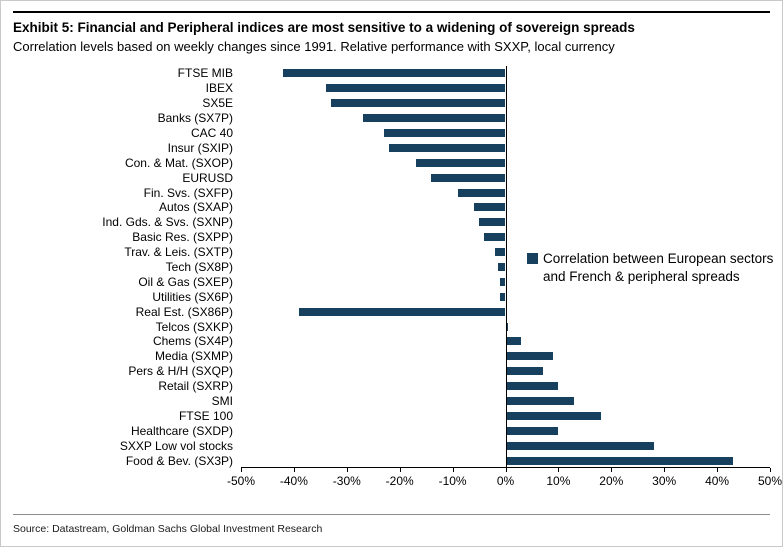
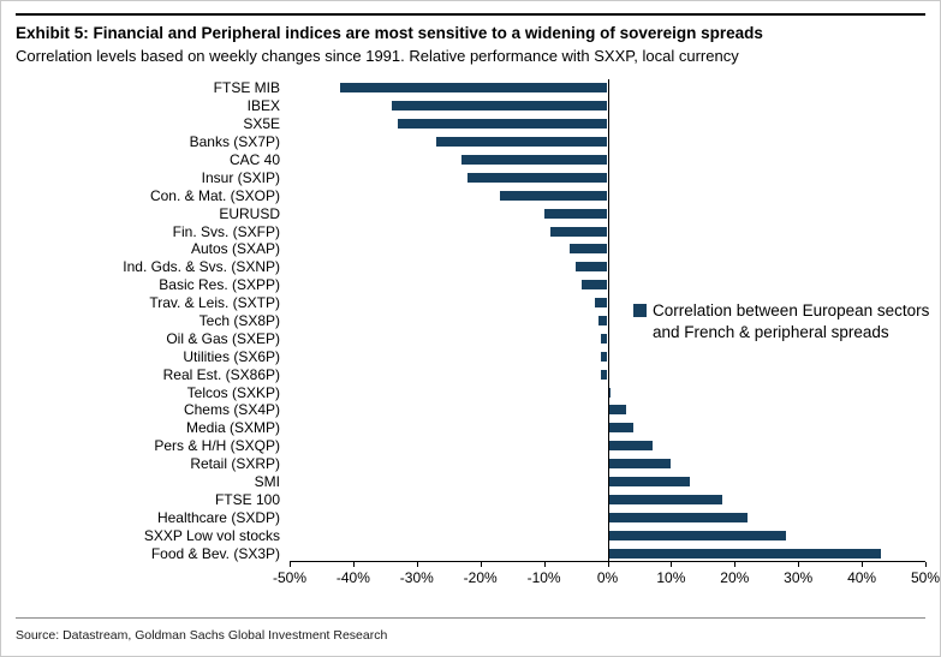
EURUSD: -14% -> -10%
Real Est. (SX86P): -39% -> -1%
Media (SXMP): 9% -> 4%
Healthcare (SXDP): 10% -> 22%
